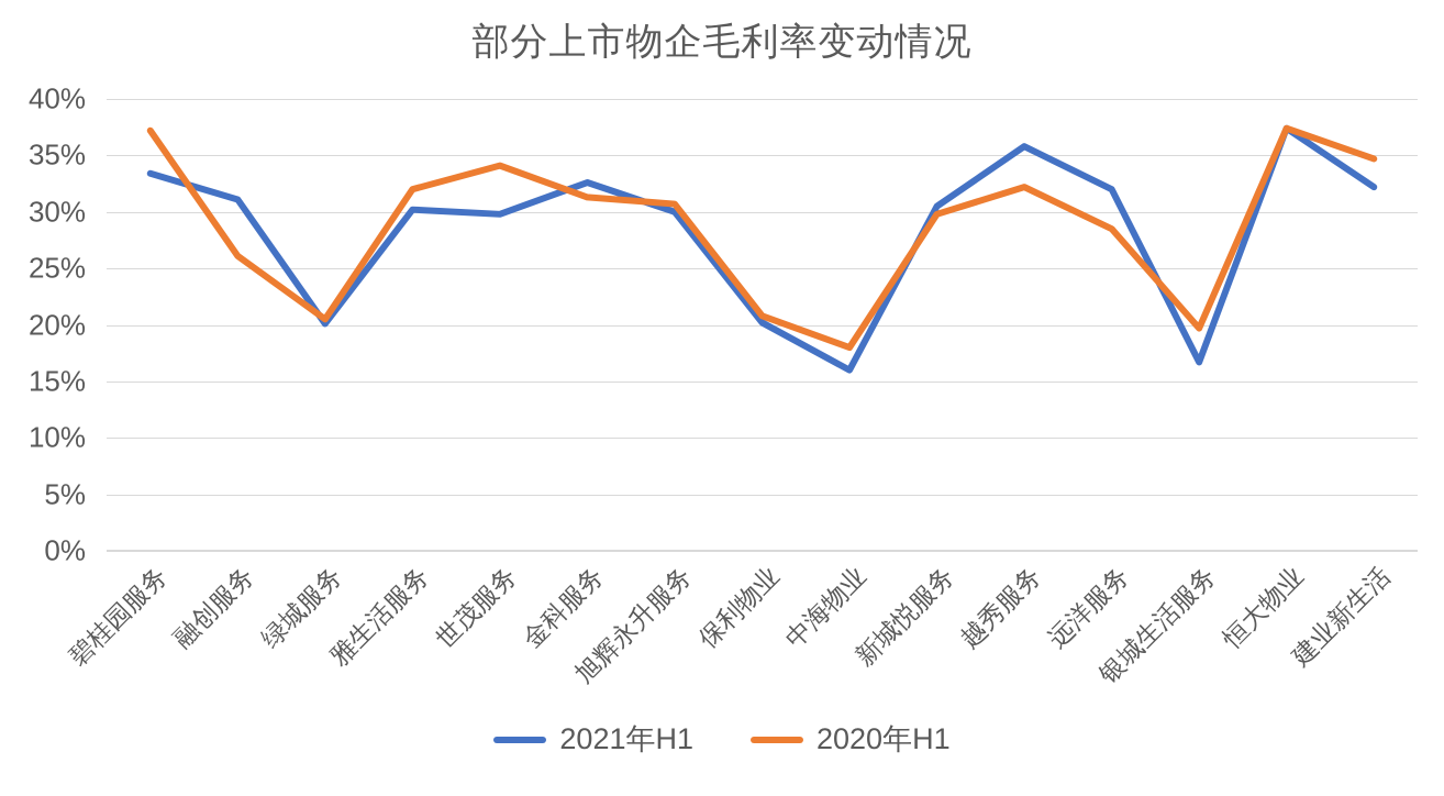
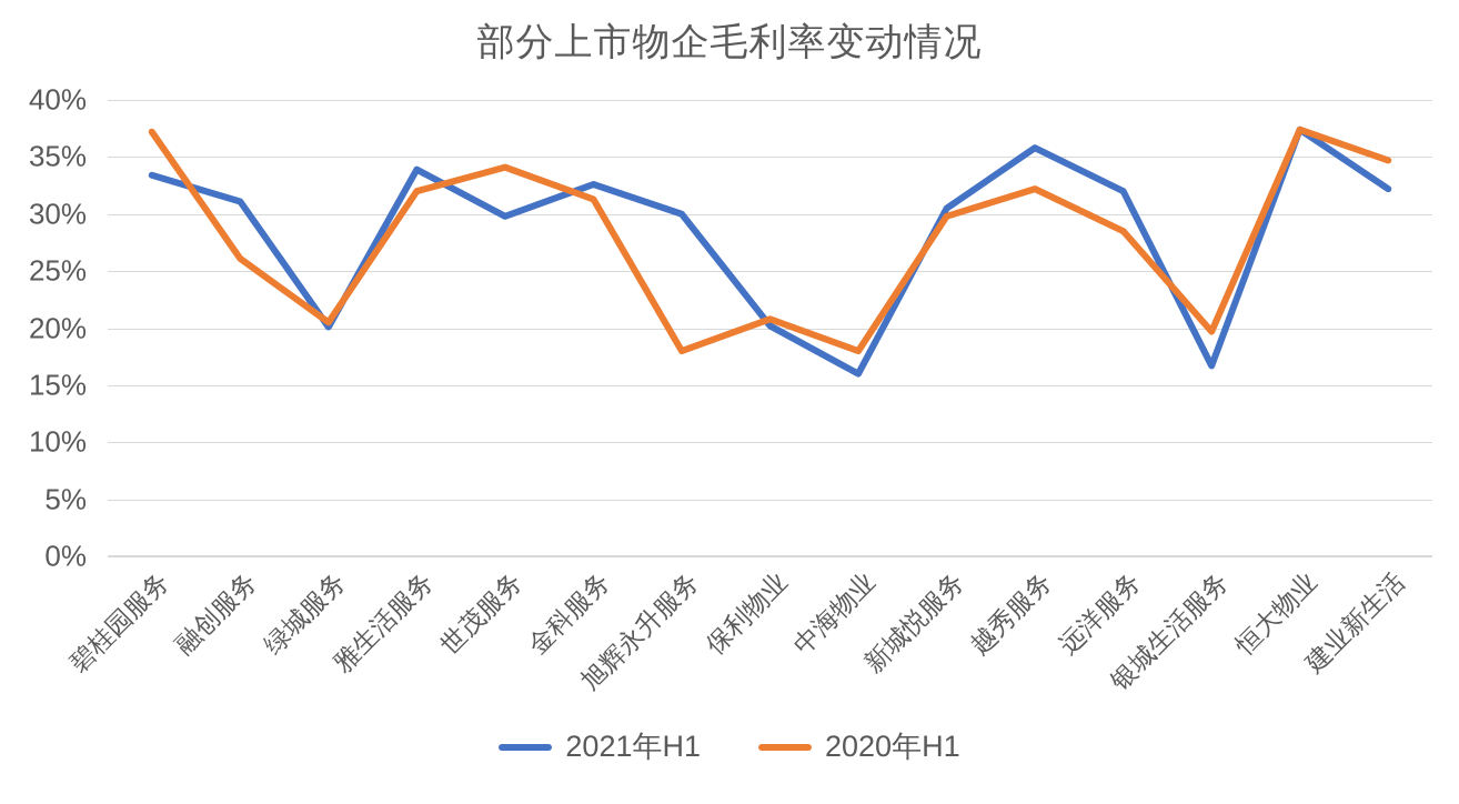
2021年H1/雅生活服务: 30.2% -> 33.9%
2020年H1/旭辉永升服务: 30.7% -> 18.0%
